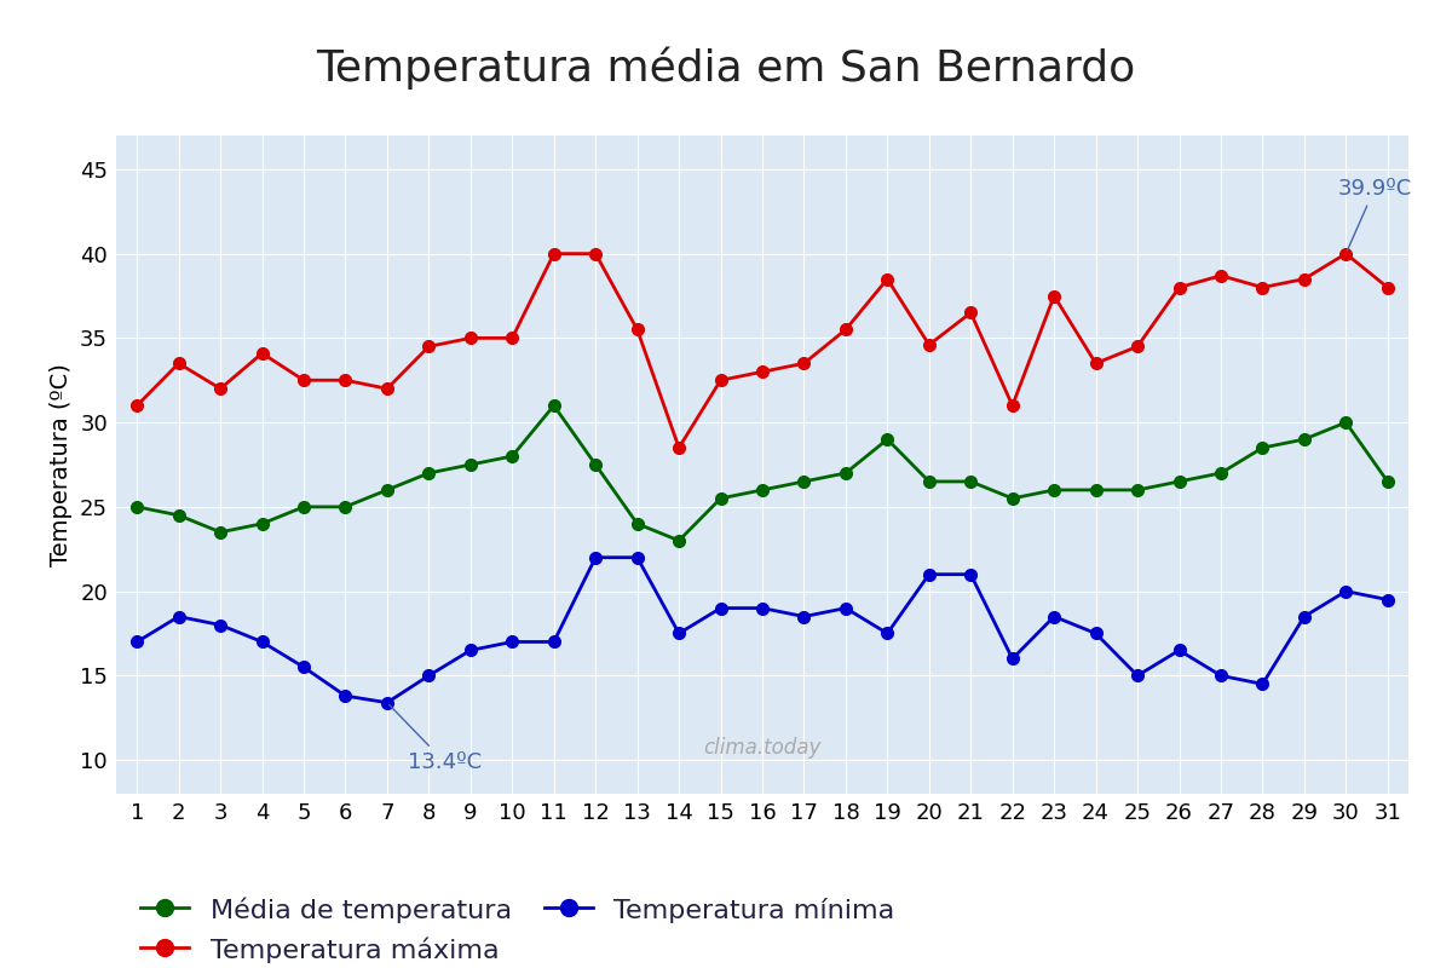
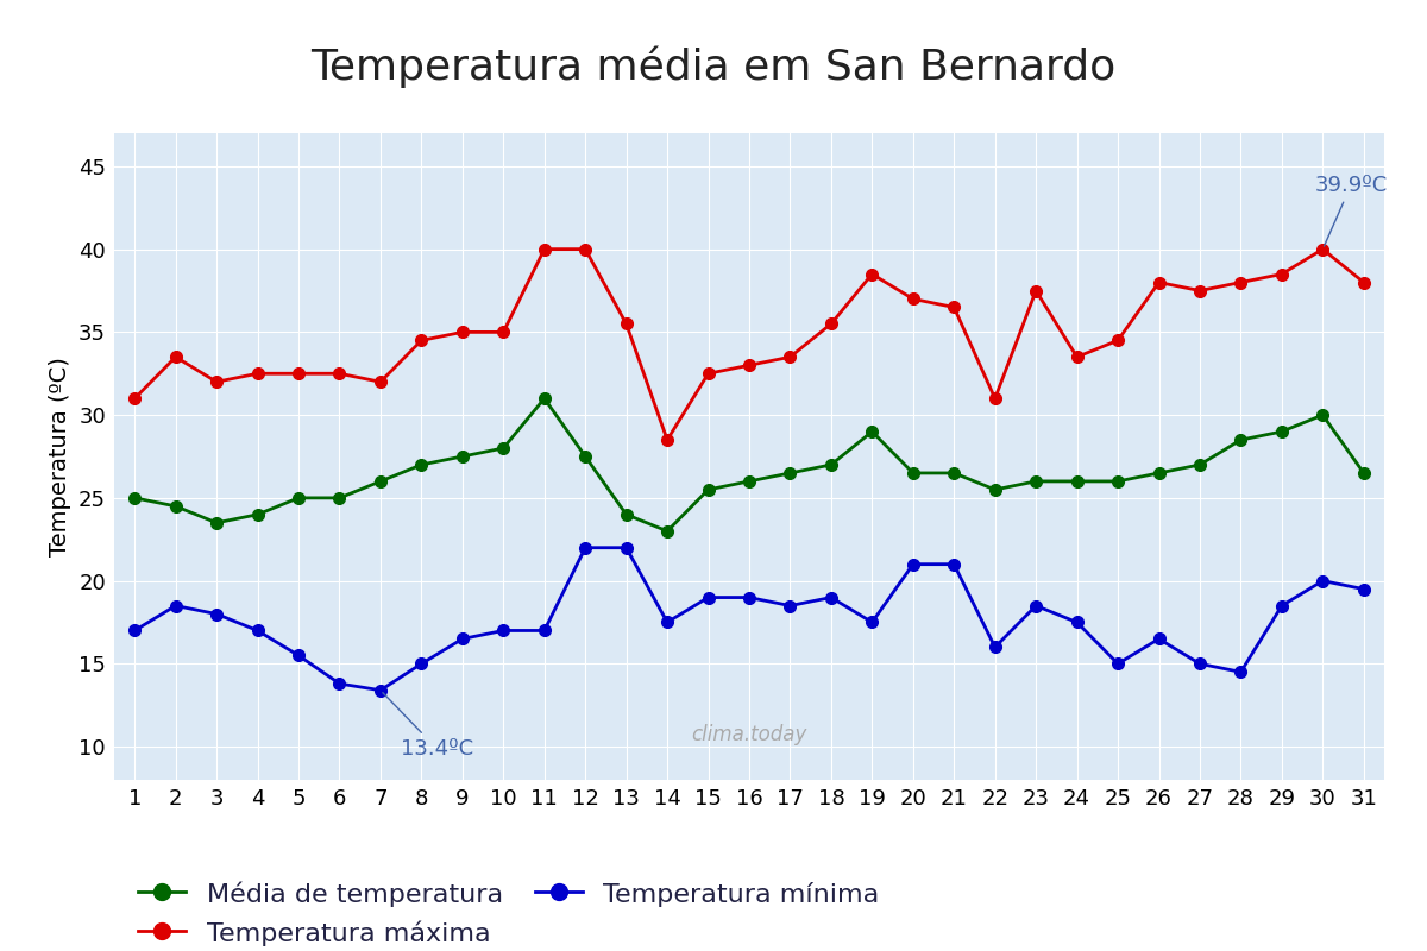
Temperatura máxima/4: 34.1 -> 32.5
Temperatura máxima/20: 34.6 -> 37.0
Temperatura máxima/27: 38.7 -> 37.5
